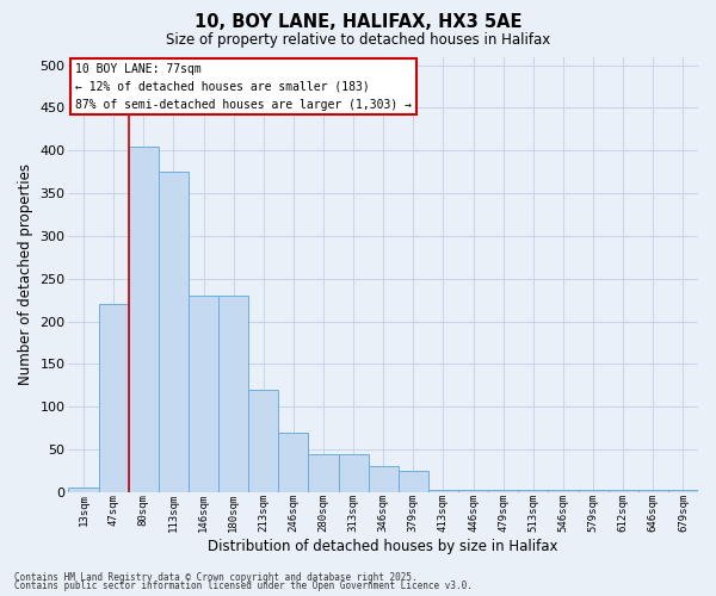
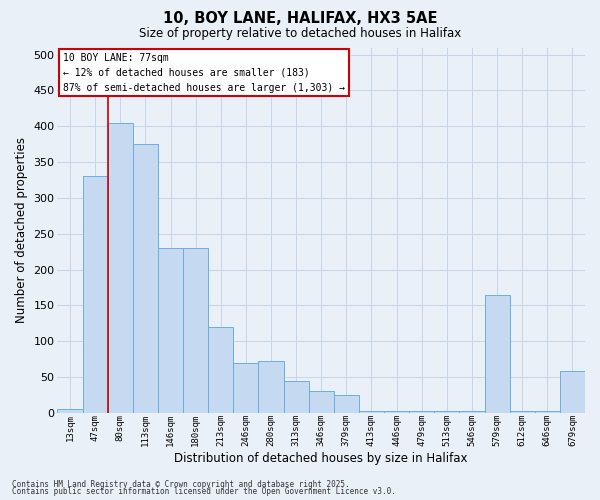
47sqm: 220 -> 330
280sqm: 45 -> 72
579sqm: 3 -> 164
679sqm: 3 -> 58
